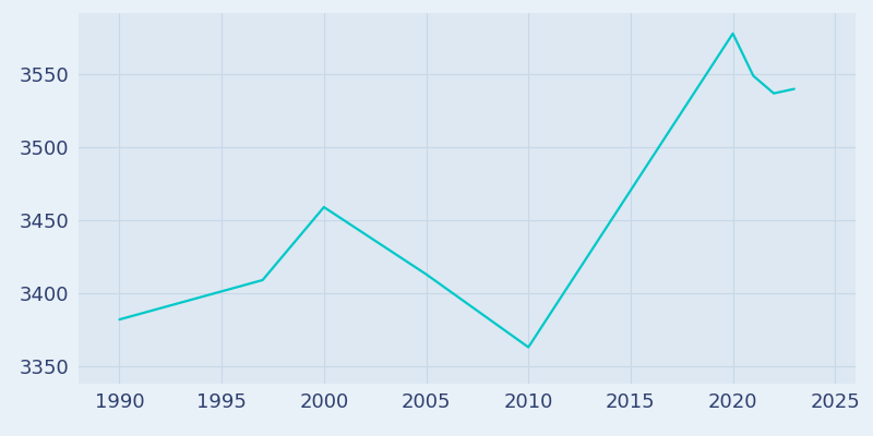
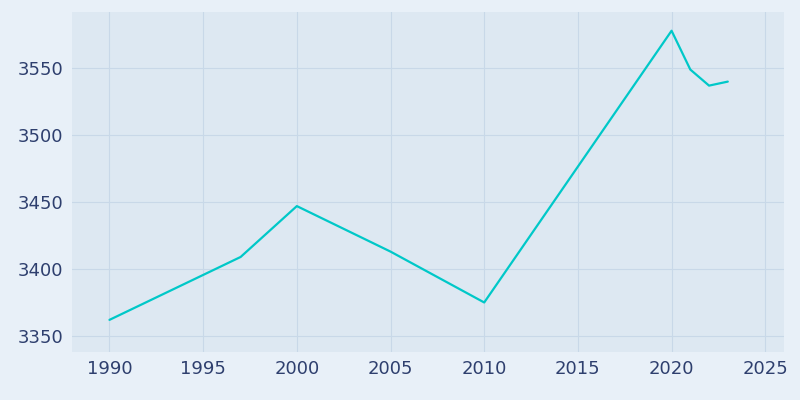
1990: 3382 -> 3362
2000: 3459 -> 3447
2010: 3363 -> 3375
